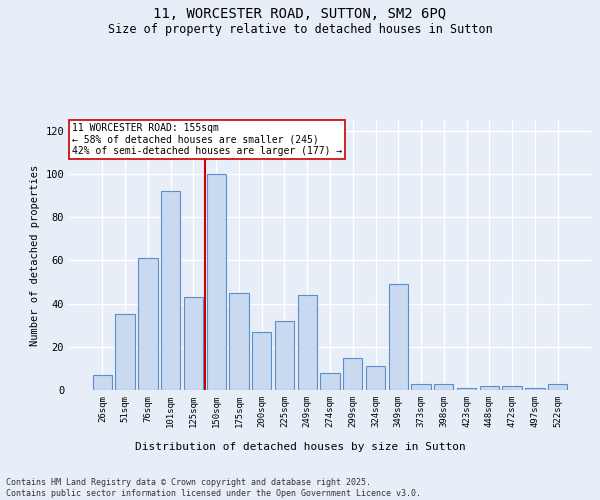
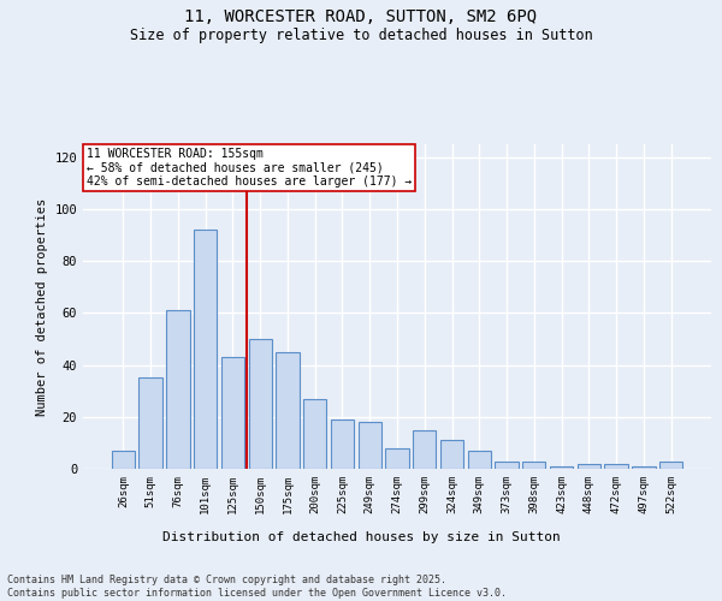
150sqm: 100 -> 50
225sqm: 32 -> 19
249sqm: 44 -> 18
349sqm: 49 -> 7
